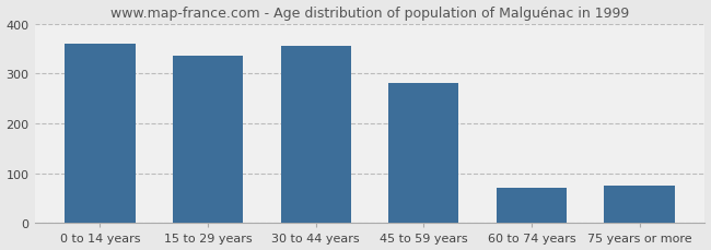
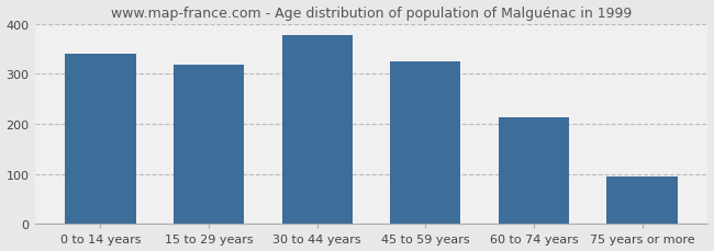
0 to 14 years: 360 -> 340
15 to 29 years: 335 -> 318
30 to 44 years: 355 -> 378
45 to 59 years: 280 -> 325
60 to 74 years: 70 -> 212
75 years or more: 75 -> 94
